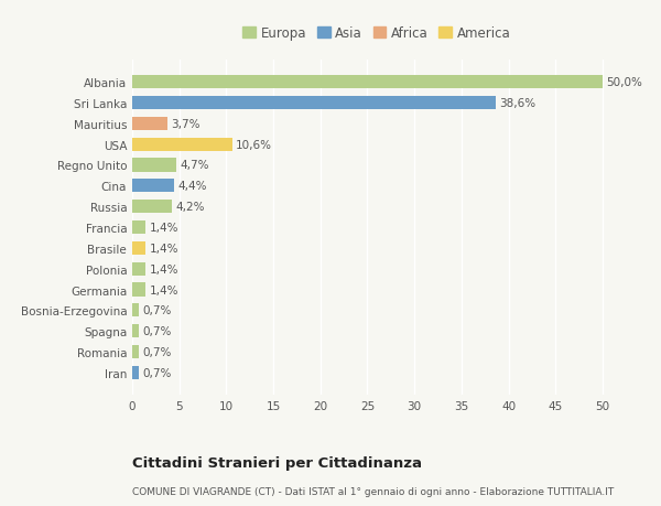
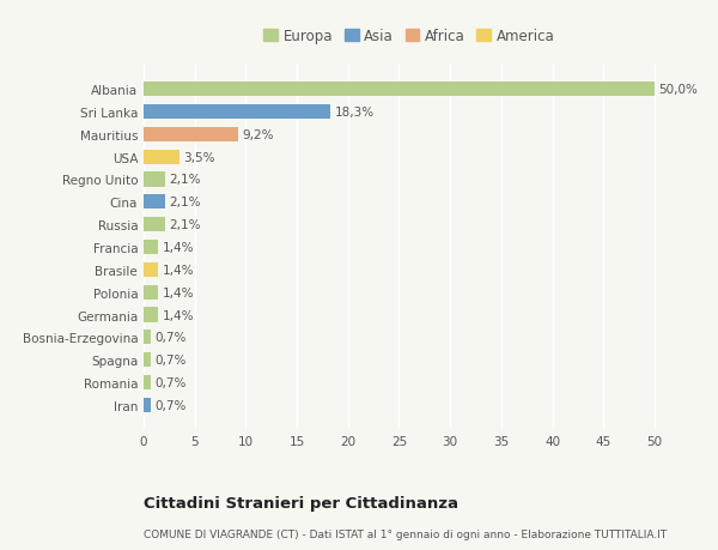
Sri Lanka: 38,6% -> 18,3%
Mauritius: 3,7% -> 9,2%
USA: 10,6% -> 3,5%
Regno Unito: 4,7% -> 2,1%
Cina: 4,4% -> 2,1%
Russia: 4,2% -> 2,1%
